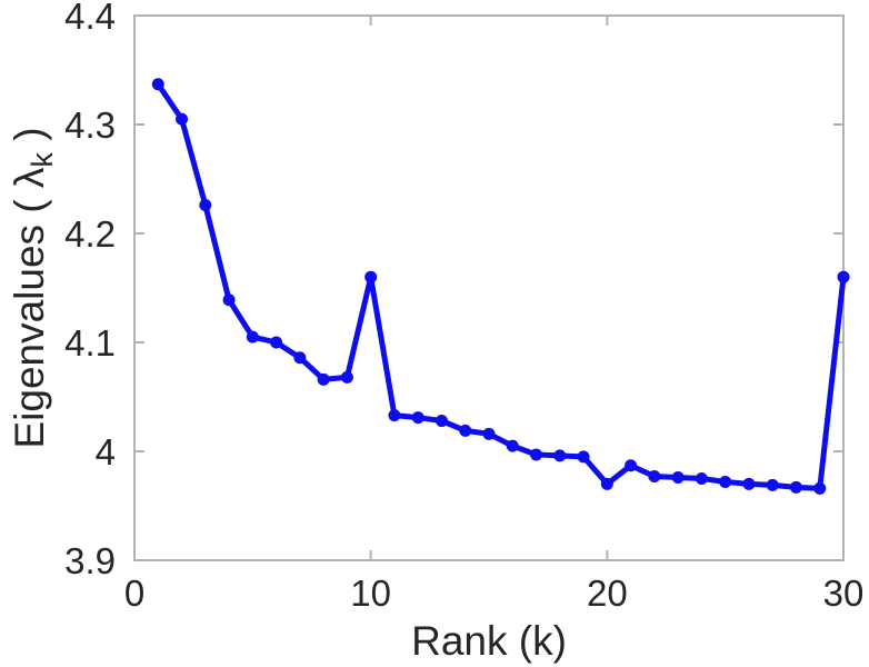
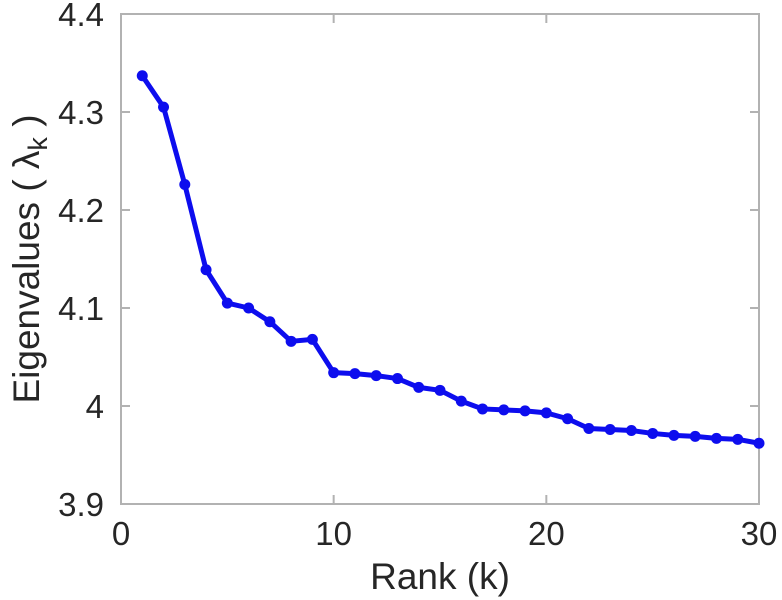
10: 4.16 -> 4.03
20: 3.97 -> 3.99
30: 4.16 -> 3.96
